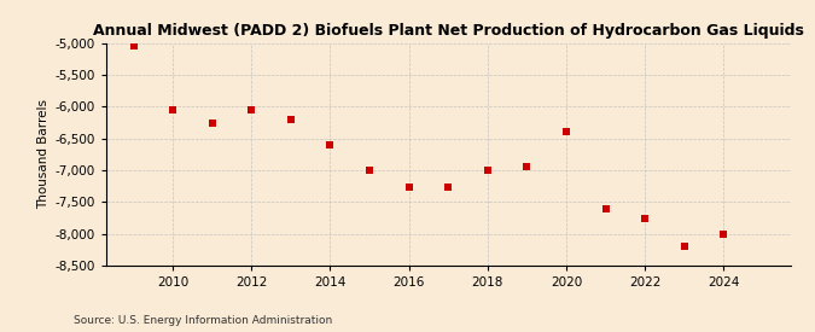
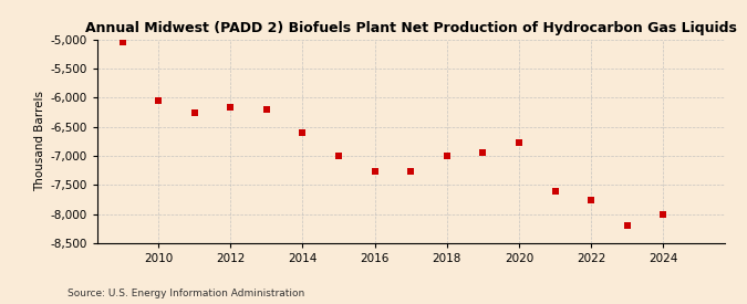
2012: -6,050 -> -6,160
2020: -6,400 -> -6,780
